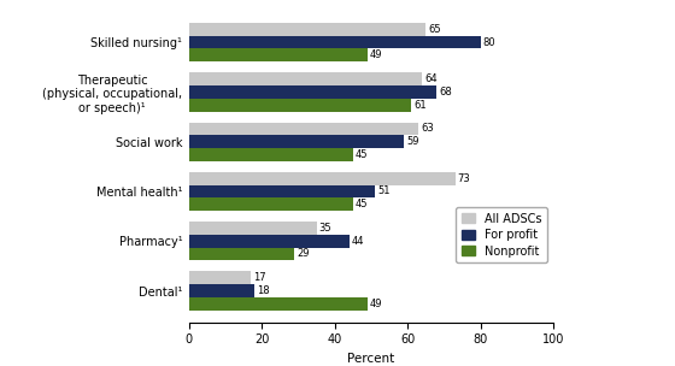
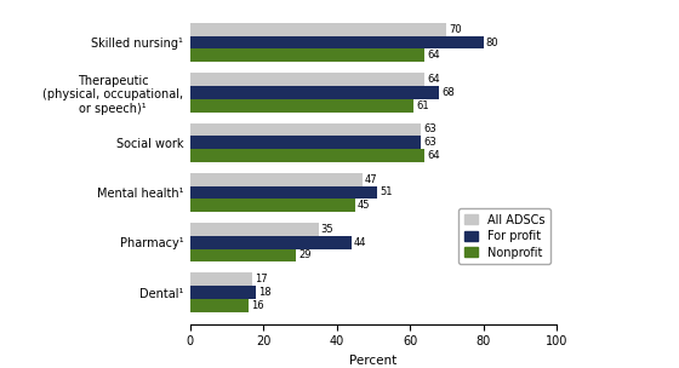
All ADSCs/Skilled nursing¹: 65 -> 70
Nonprofit/Skilled nursing¹: 49 -> 64
For profit/Social work: 59 -> 63
Nonprofit/Social work: 45 -> 64
All ADSCs/Mental health¹: 73 -> 47
Nonprofit/Dental¹: 49 -> 16
